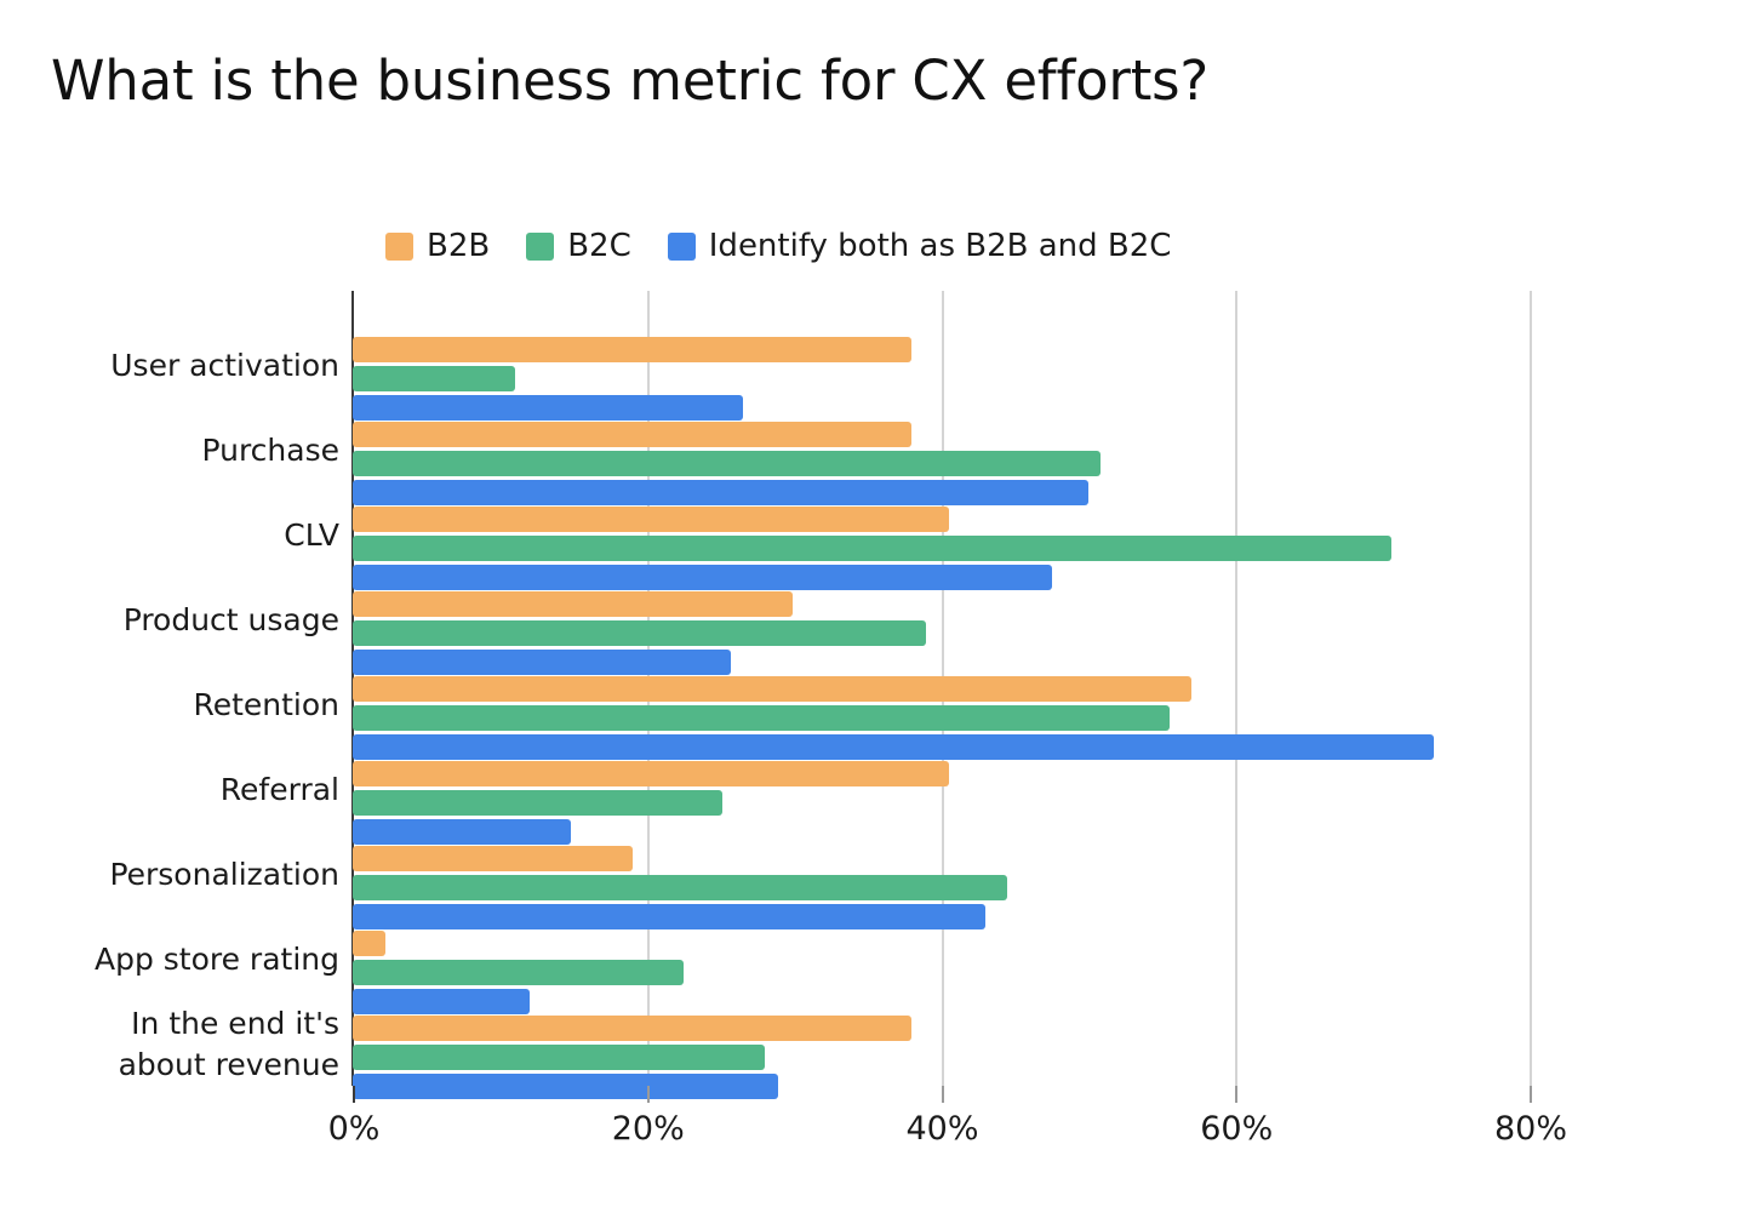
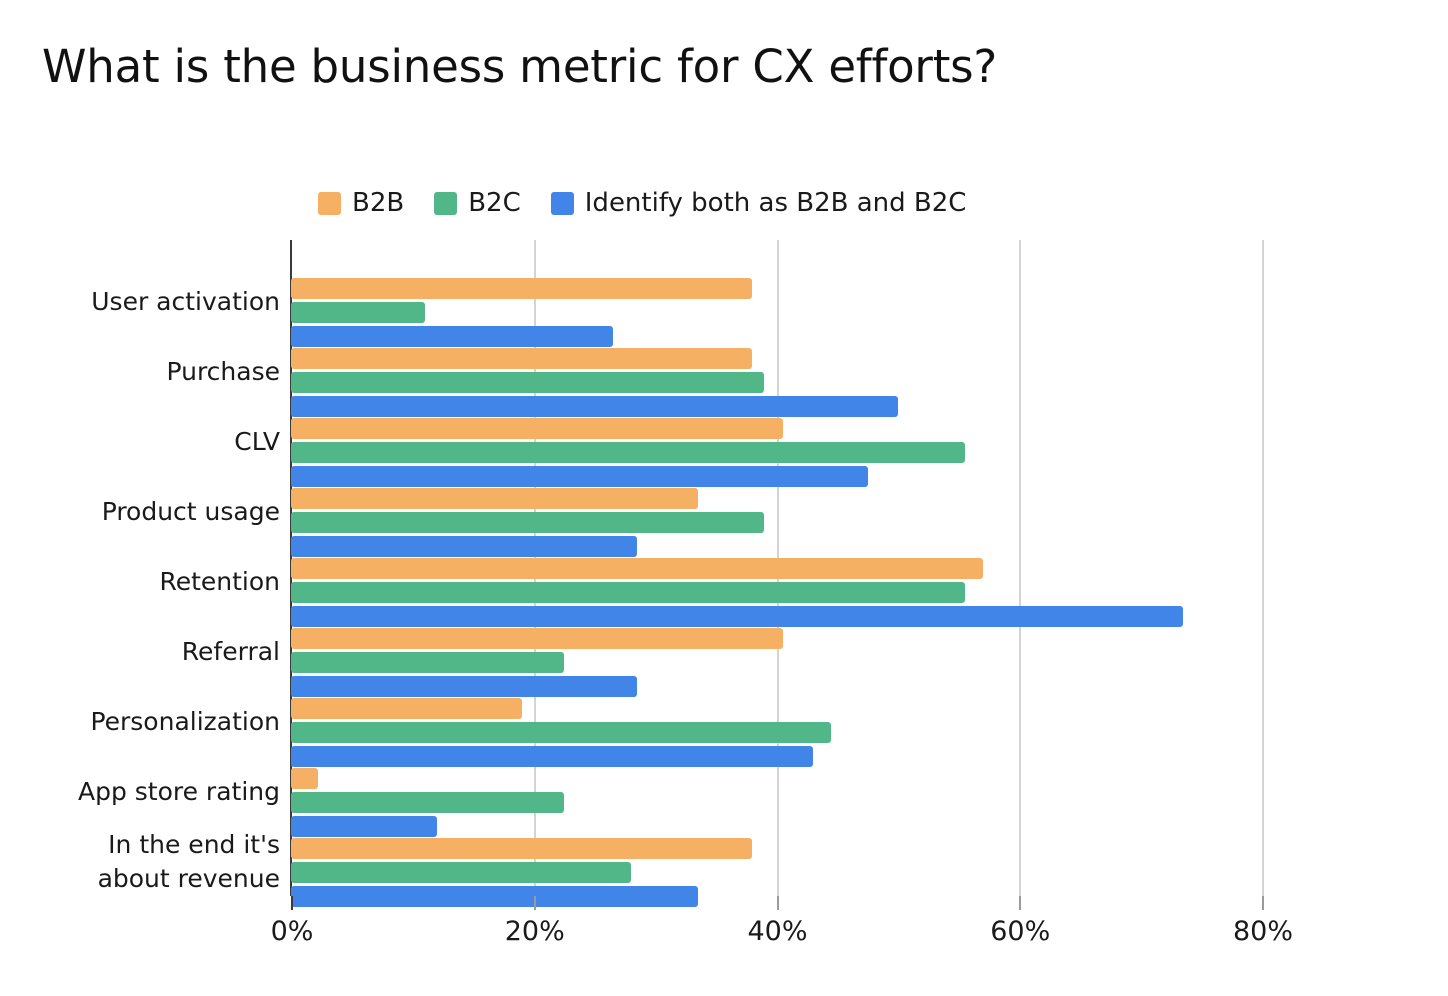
B2C/Purchase: 50.8% -> 39.0%
B2C/CLV: 70.6% -> 55.5%
B2B/Product usage: 29.9% -> 33.5%
Identify both as B2B and B2C/Product usage: 25.7% -> 28.5%
B2C/Referral: 25.1% -> 22.5%
Identify both as B2B and B2C/Referral: 14.8% -> 28.5%
Identify both as B2B and B2C/In the end it's about revenue: 28.9% -> 33.5%
